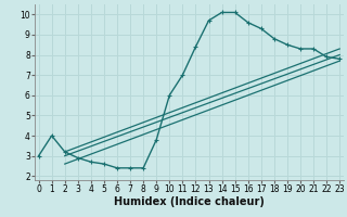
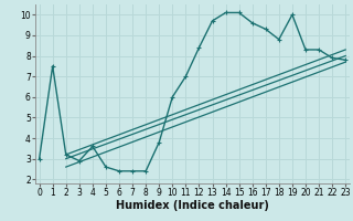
1: 4.0 -> 7.5
4: 2.7 -> 3.6
19: 8.5 -> 10.0
